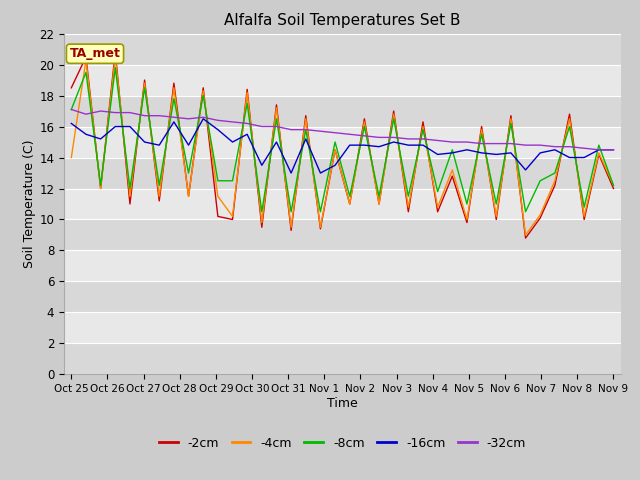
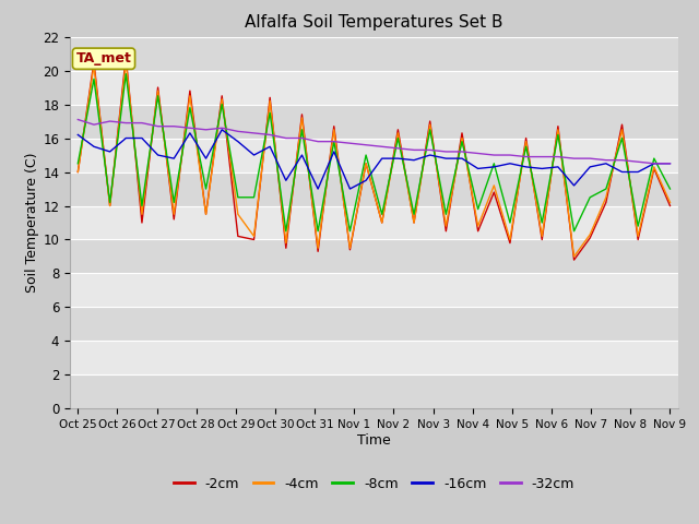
-2cm/Oct 25: 18.5 -> 14.0
-8cm/Oct 25: 17.1 -> 14.5
-8cm/Nov 9: 12.2 -> 13.0
